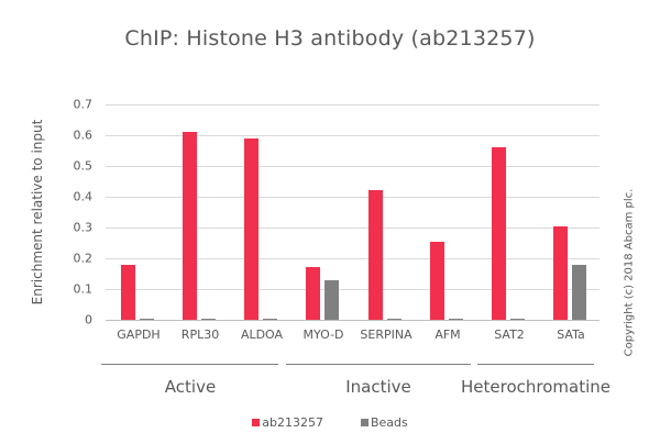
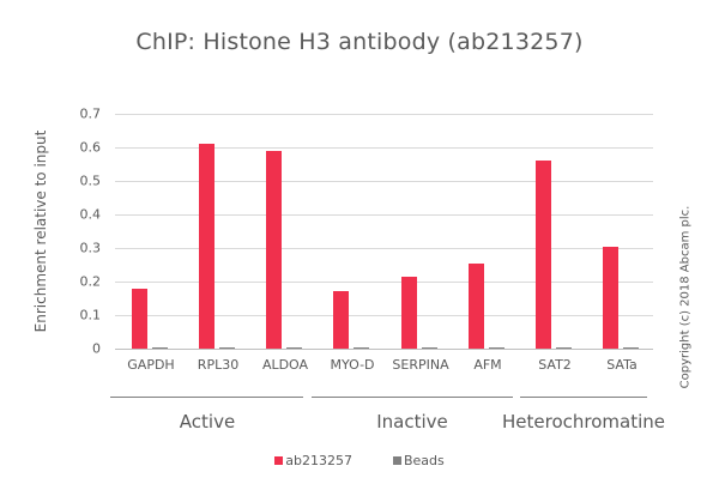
Beads/MYO-D: 0.13 -> 0.01
ab213257/SERPINA: 0.42 -> 0.21
Beads/SATa: 0.18 -> 0.01
